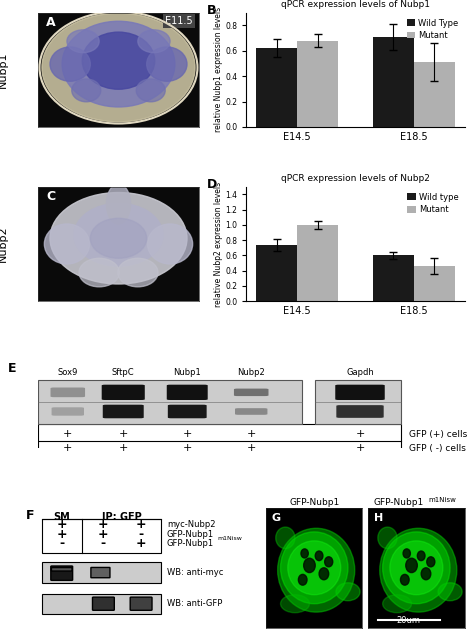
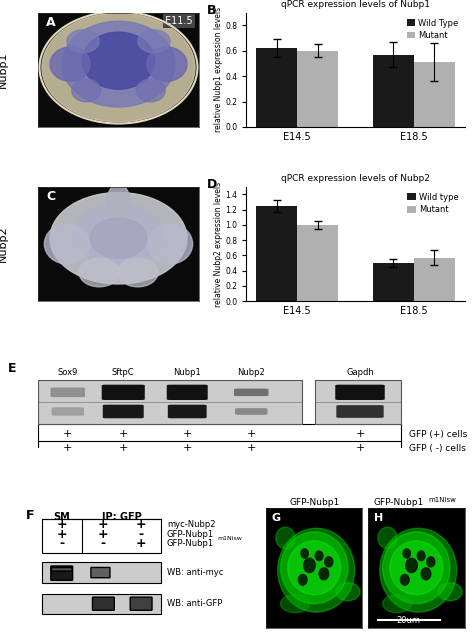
qPCR expression levels of Nubp1/Mutant/E14.5: 0.68 -> 0.60
qPCR expression levels of Nubp1/Wild Type/E18.5: 0.71 -> 0.57
qPCR expression levels of Nubp2/Wild type/E14.5: 0.74 -> 1.25
qPCR expression levels of Nubp2/Wild type/E18.5: 0.60 -> 0.50
qPCR expression levels of Nubp2/Mutant/E18.5: 0.46 -> 0.57
